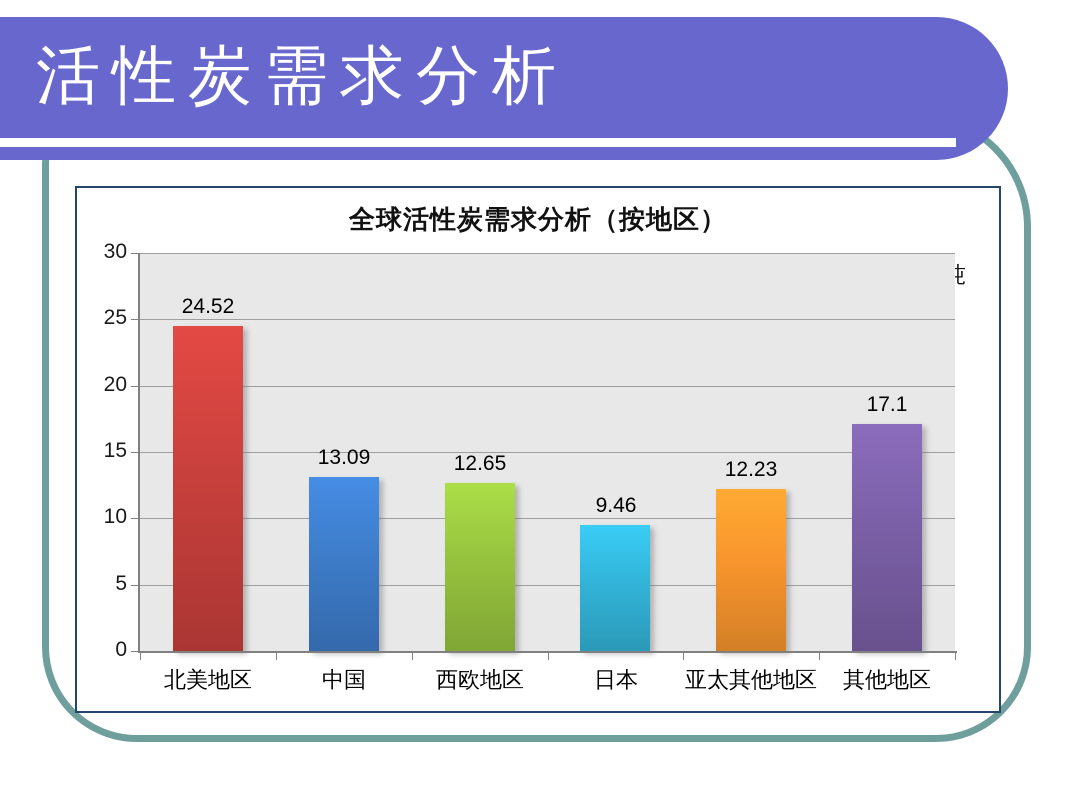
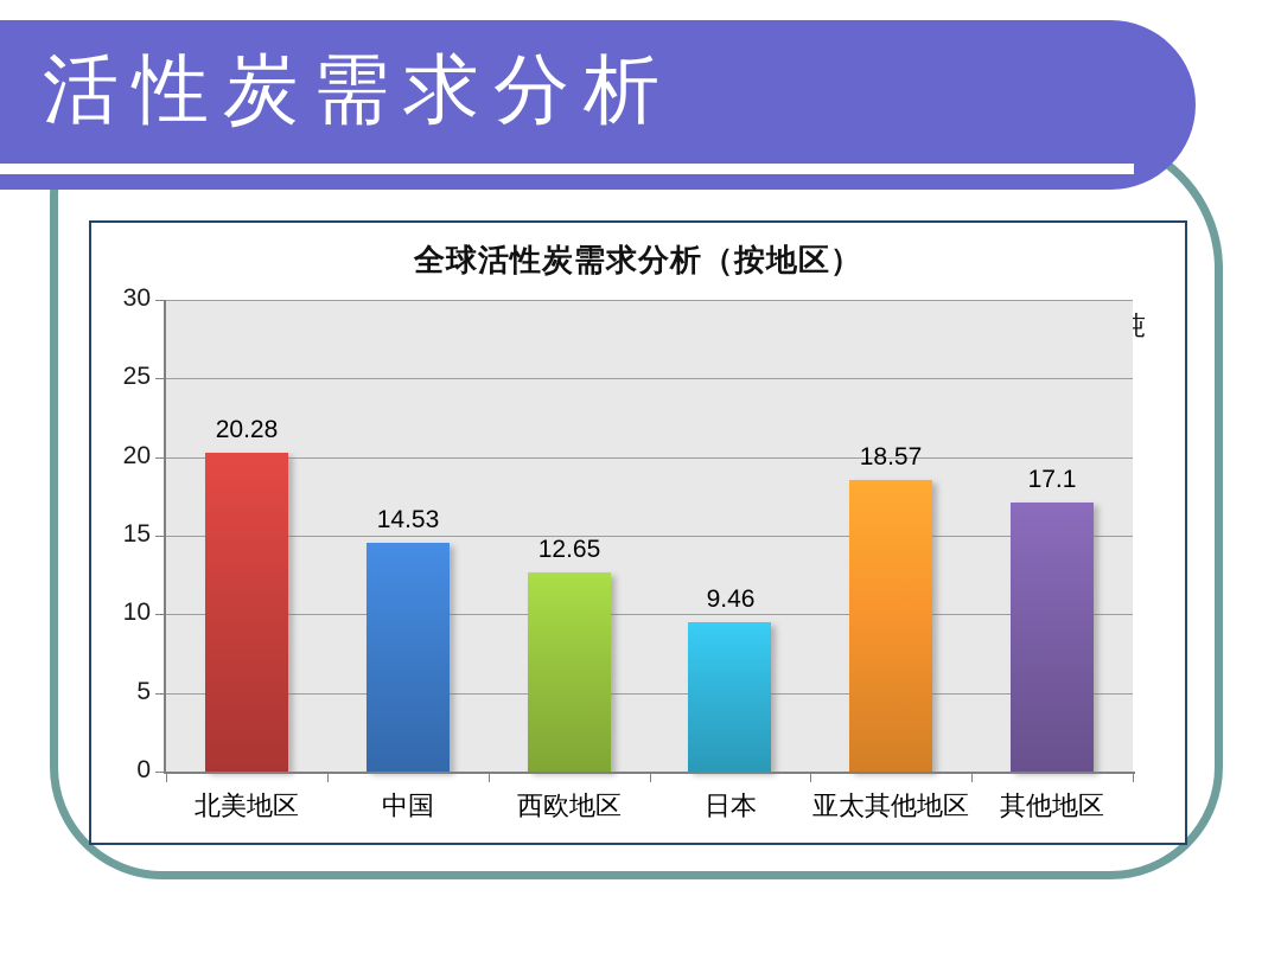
北美地区: 24.52 -> 20.28
中国: 13.09 -> 14.53
亚太其他地区: 12.23 -> 18.57
